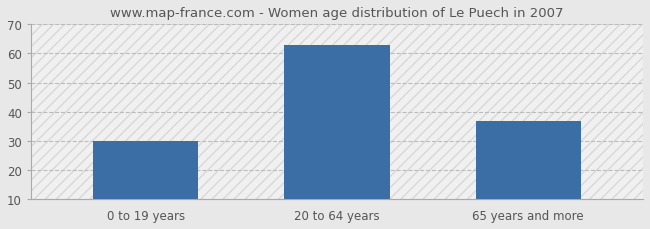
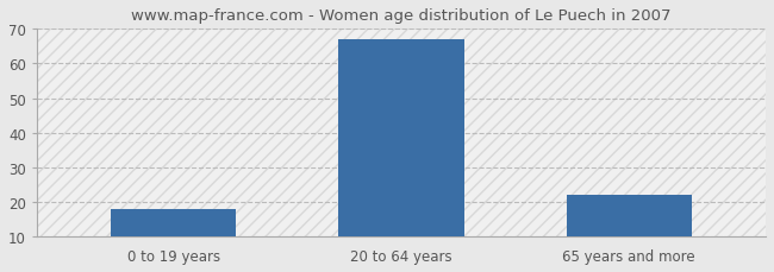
0 to 19 years: 30 -> 18
20 to 64 years: 63 -> 67
65 years and more: 37 -> 22
